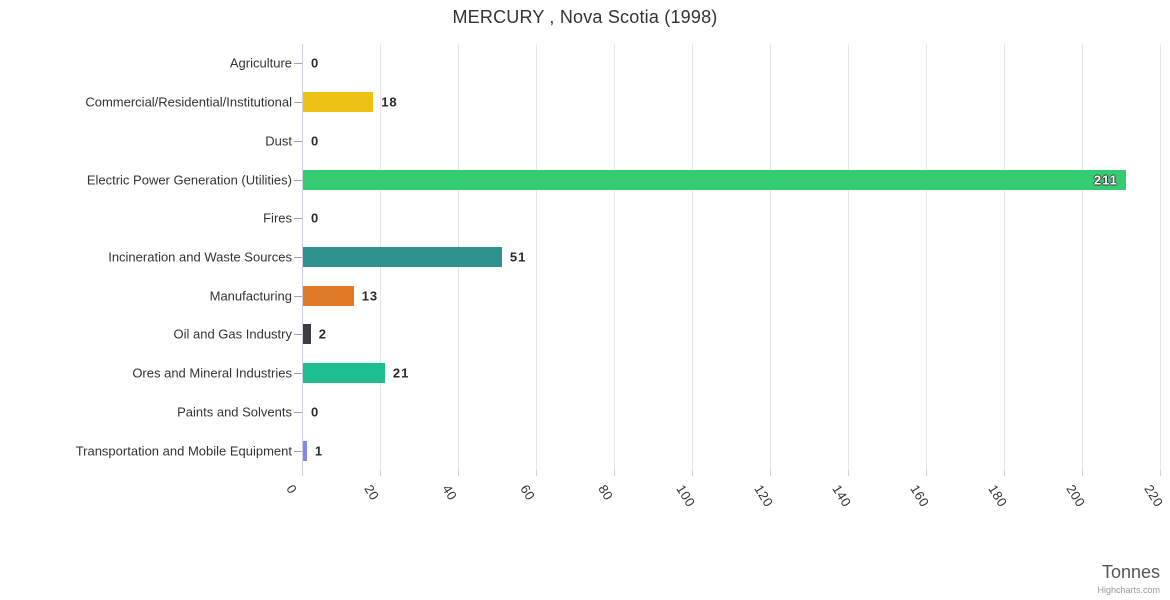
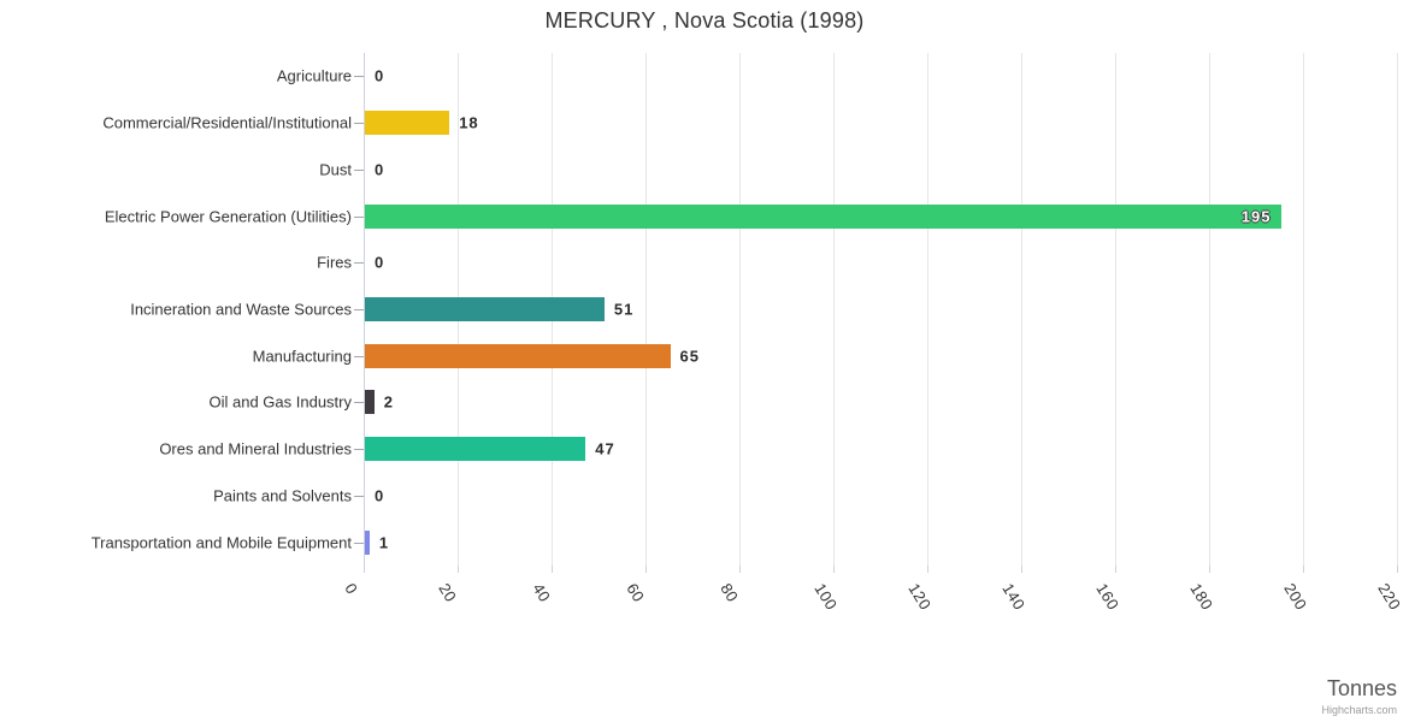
Electric Power Generation (Utilities): 211 -> 195
Manufacturing: 13 -> 65
Ores and Mineral Industries: 21 -> 47
